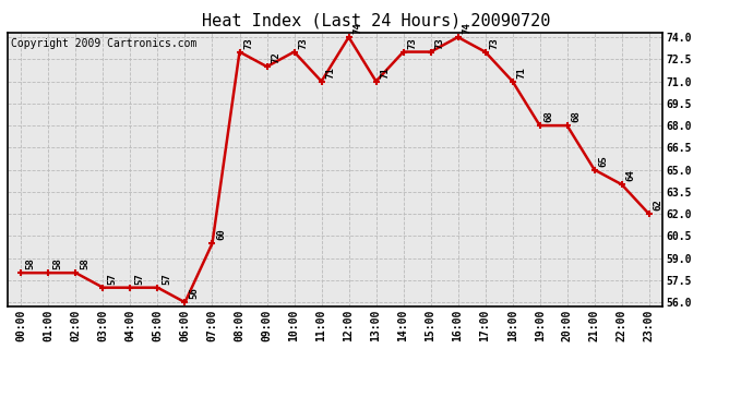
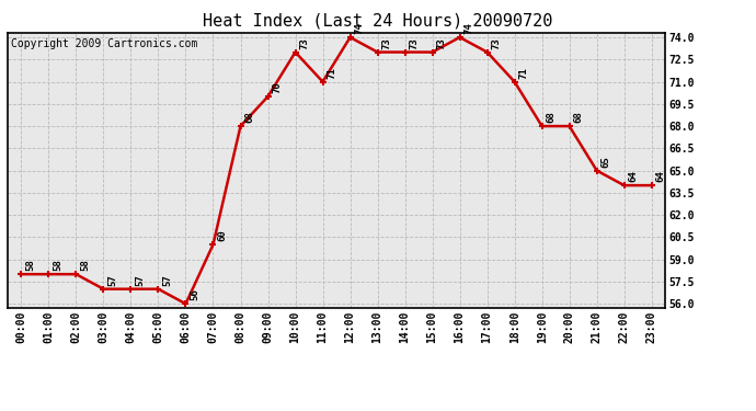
08:00: 73 -> 68
09:00: 72 -> 70
13:00: 71 -> 73
23:00: 62 -> 64
